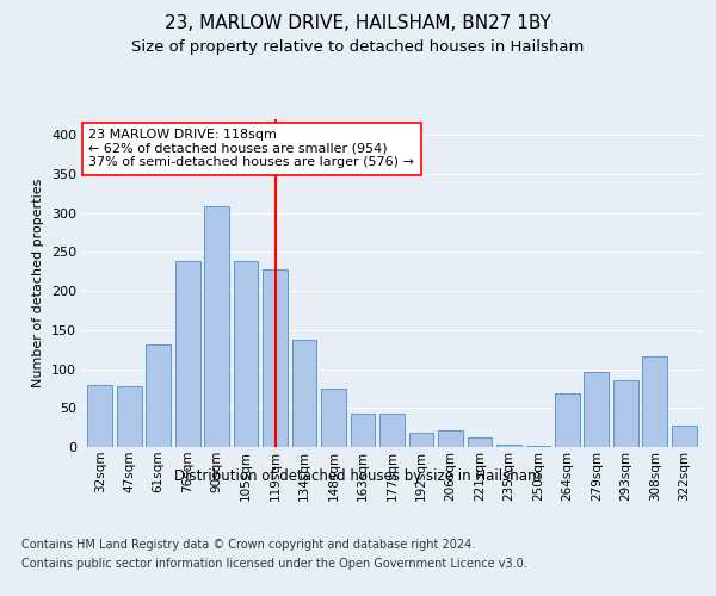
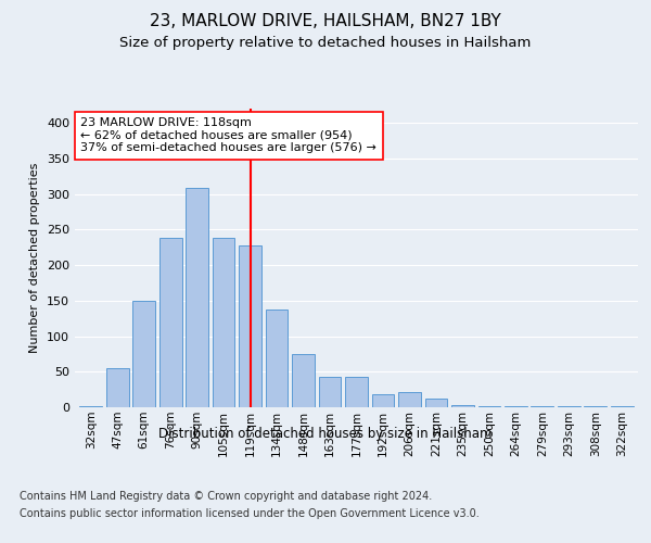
32sqm: 80 -> 2
47sqm: 78 -> 55
61sqm: 132 -> 150
264sqm: 68 -> 2
279sqm: 96 -> 1
293sqm: 86 -> 1
308sqm: 116 -> 1
322sqm: 28 -> 2
